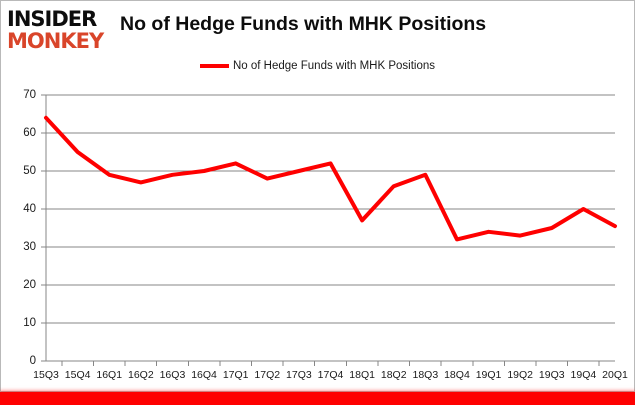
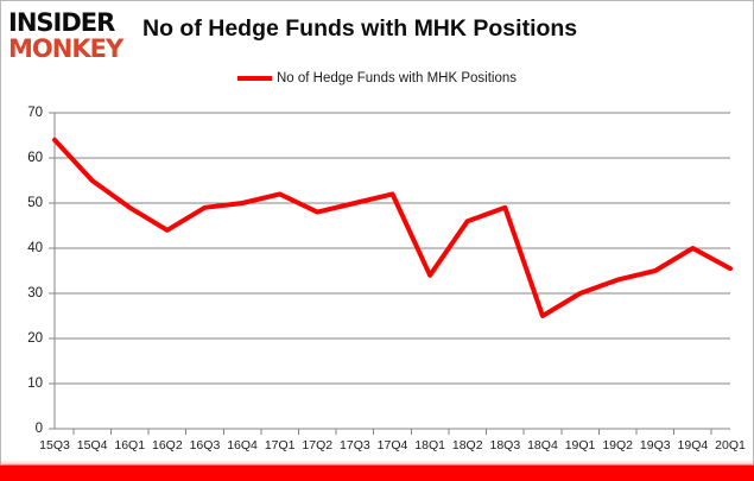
16Q2: 47 -> 44
18Q1: 37 -> 34
18Q4: 32 -> 25
19Q1: 34 -> 30
